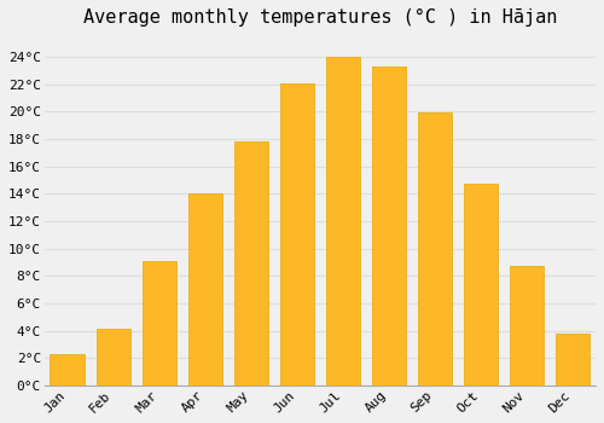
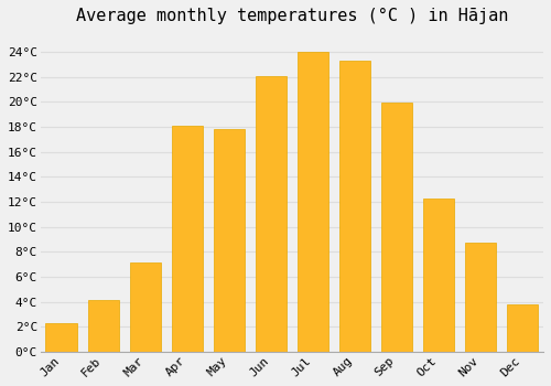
Mar: 9.1°C -> 7.1°C
Apr: 14.0°C -> 18.1°C
Oct: 14.7°C -> 12.3°C
